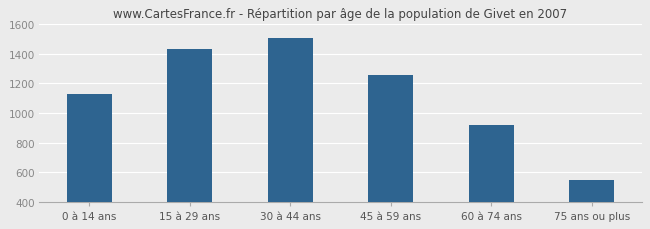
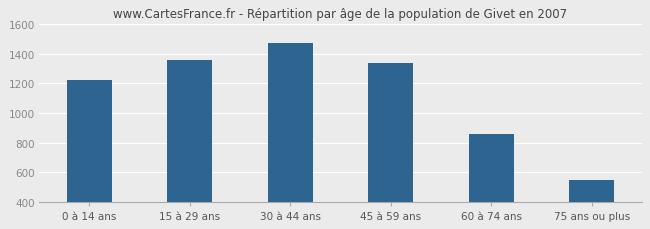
0 à 14 ans: 1130 -> 1220
15 à 29 ans: 1430 -> 1360
30 à 44 ans: 1510 -> 1470
45 à 59 ans: 1260 -> 1340
60 à 74 ans: 920 -> 860
